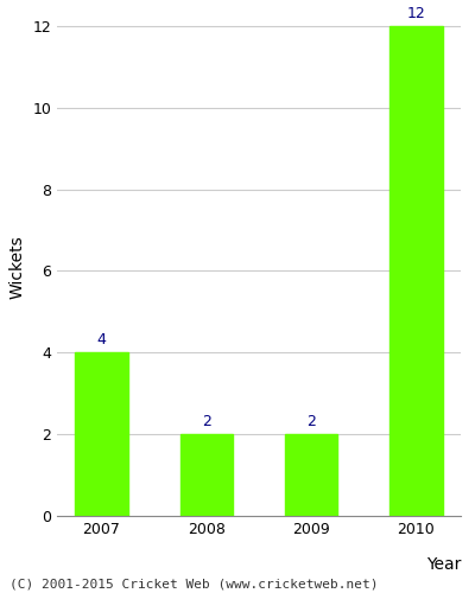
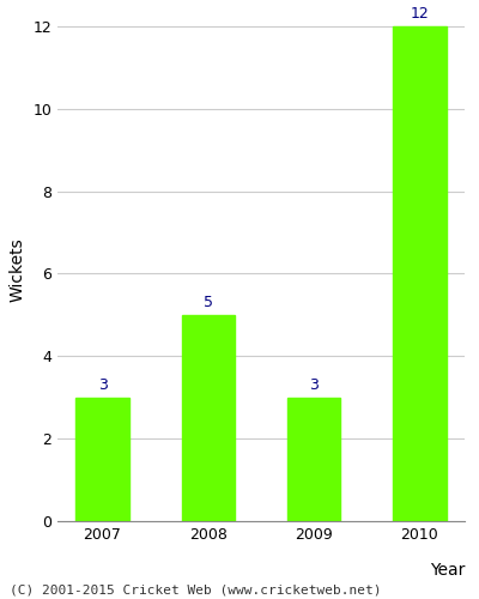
2007: 4 -> 3
2008: 2 -> 5
2009: 2 -> 3
